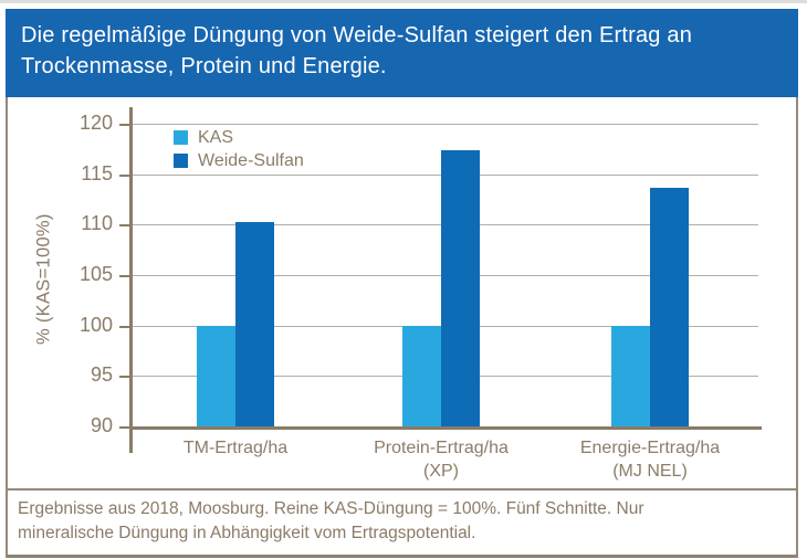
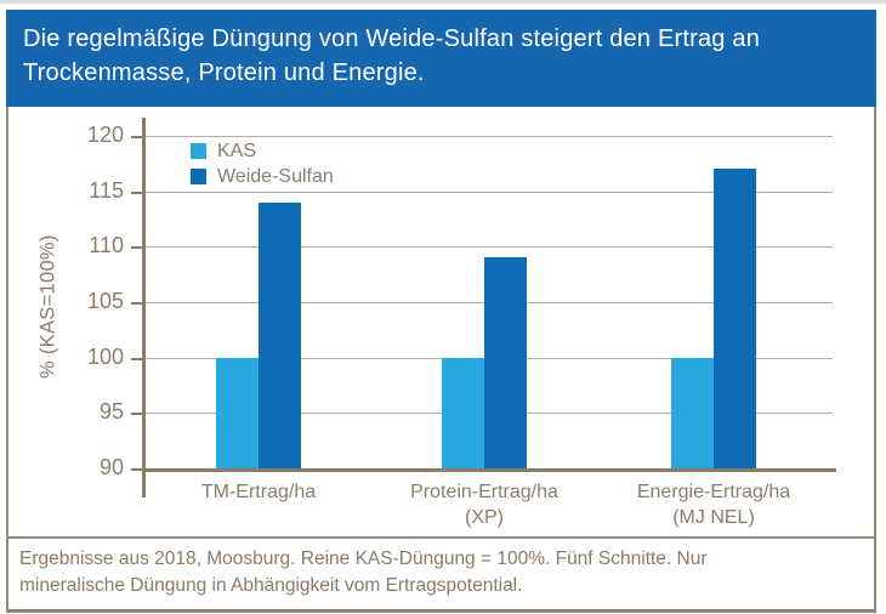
Weide-Sulfan/TM-Ertrag/ha: 110 -> 114
Weide-Sulfan/Protein-Ertrag/ha (XP): 117 -> 109
Weide-Sulfan/Energie-Ertrag/ha (MJ NEL): 114 -> 117
